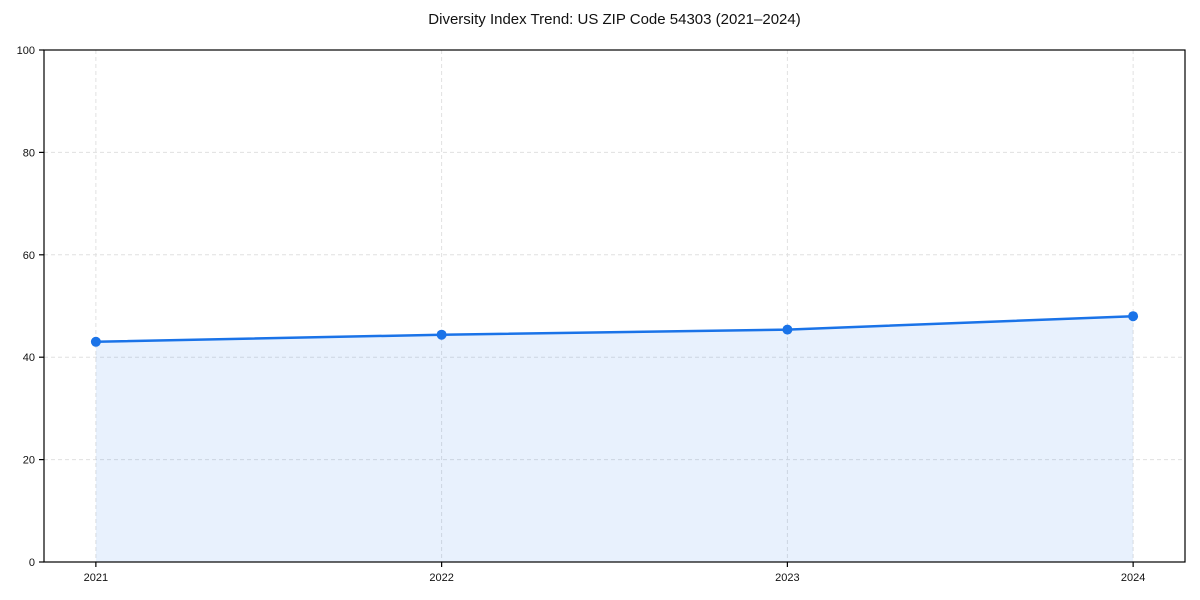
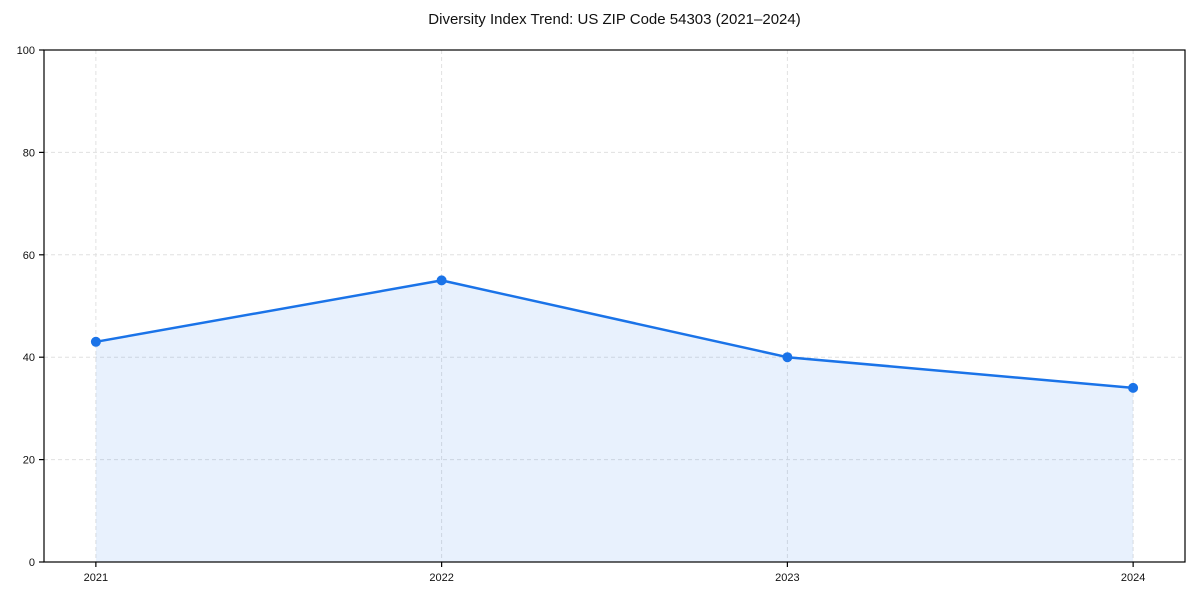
2022: 44 -> 55
2023: 45 -> 40
2024: 48 -> 34
